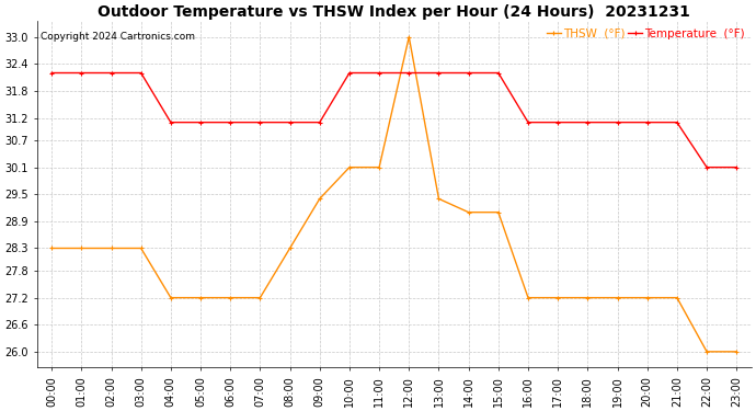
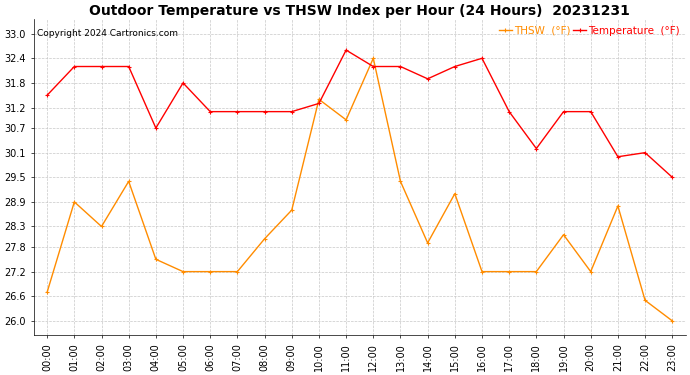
Temperature (°F)/00:00: 32.2 -> 31.5
THSW (°F)/00:00: 28.3 -> 26.7
THSW (°F)/01:00: 28.3 -> 28.9
THSW (°F)/03:00: 28.3 -> 29.4
Temperature (°F)/04:00: 31.1 -> 30.7
THSW (°F)/04:00: 27.2 -> 27.5
Temperature (°F)/05:00: 31.1 -> 31.8
THSW (°F)/08:00: 28.3 -> 28.0
THSW (°F)/09:00: 29.4 -> 28.7
Temperature (°F)/10:00: 32.2 -> 31.3
THSW (°F)/10:00: 30.1 -> 31.4
Temperature (°F)/11:00: 32.2 -> 32.6
THSW (°F)/11:00: 30.1 -> 30.9
THSW (°F)/12:00: 33.0 -> 32.4
Temperature (°F)/14:00: 32.2 -> 31.9
THSW (°F)/14:00: 29.1 -> 27.9
Temperature (°F)/16:00: 31.1 -> 32.4
Temperature (°F)/18:00: 31.1 -> 30.2
THSW (°F)/19:00: 27.2 -> 28.1
Temperature (°F)/21:00: 31.1 -> 30.0
THSW (°F)/21:00: 27.2 -> 28.8
THSW (°F)/22:00: 26.0 -> 26.5
Temperature (°F)/23:00: 30.1 -> 29.5
